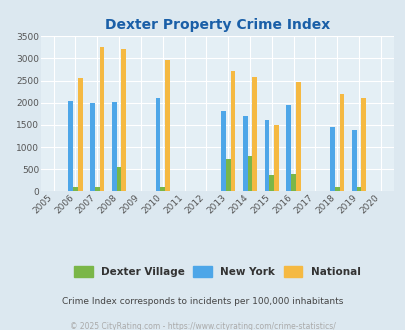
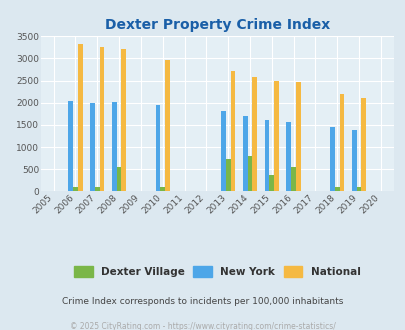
National/2006: 2550 -> 3330
New York/2010: 2100 -> 1950
National/2015: 1500 -> 2490
New York/2016: 1950 -> 1560
Dexter Village/2016: 400 -> 560
